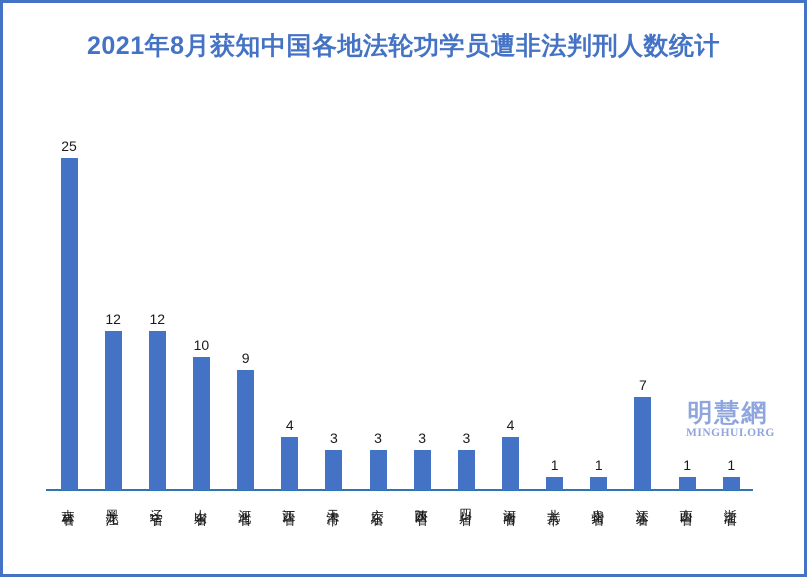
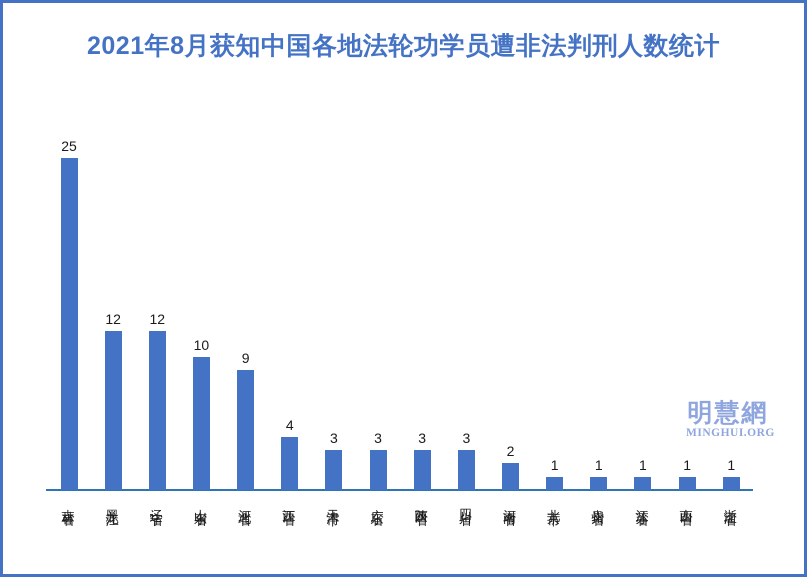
河南省: 4 -> 2
江苏省: 7 -> 1
